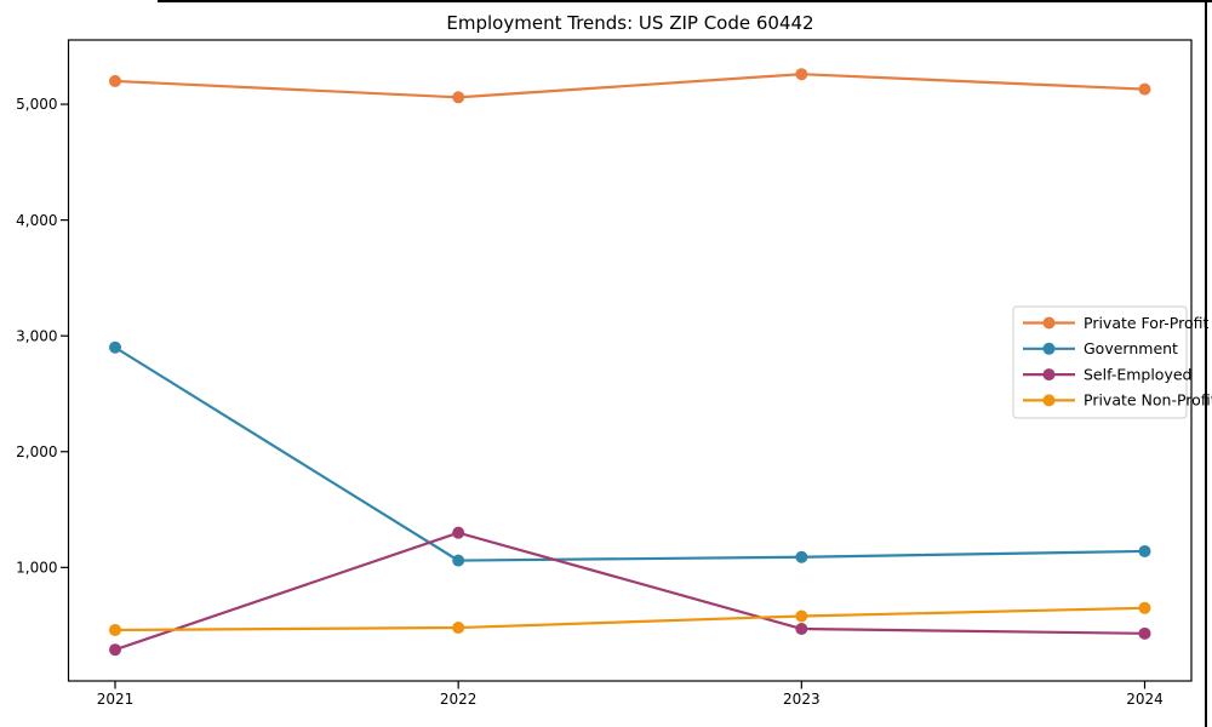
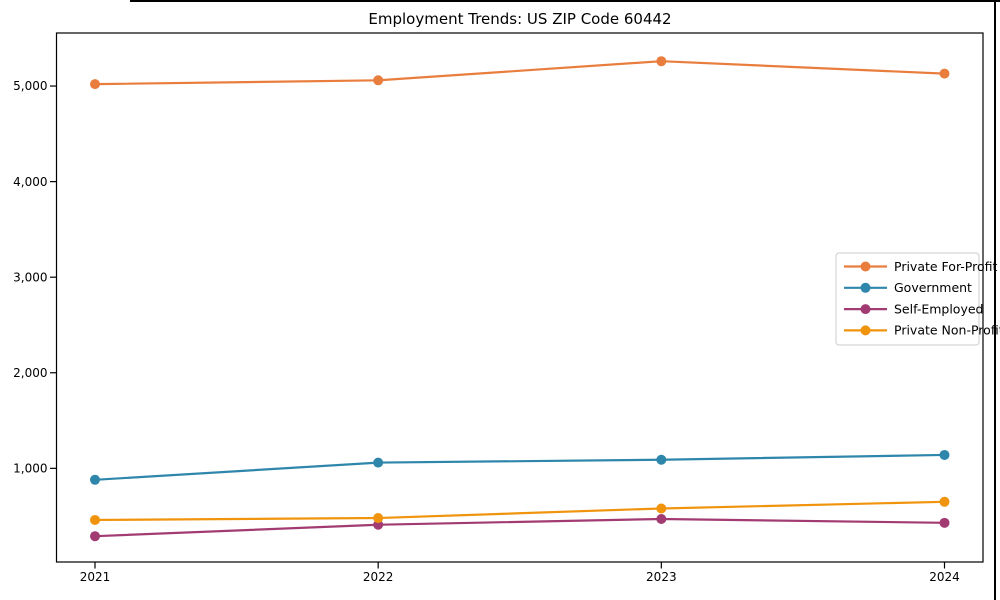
Private For-Profit/2021: 5200 -> 5000
Government/2021: 2900 -> 900
Self-Employed/2022: 1300 -> 400
